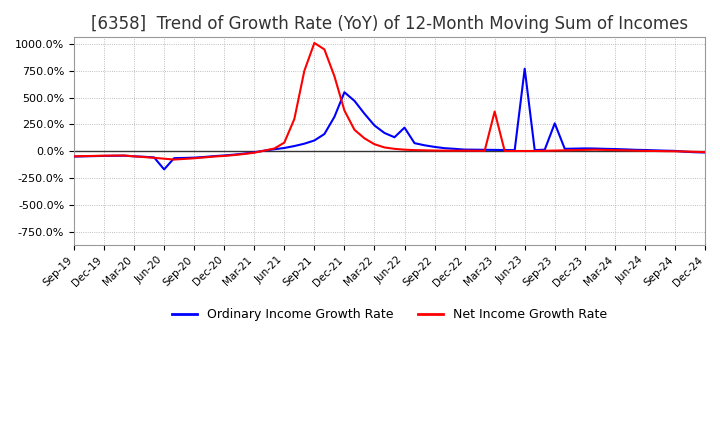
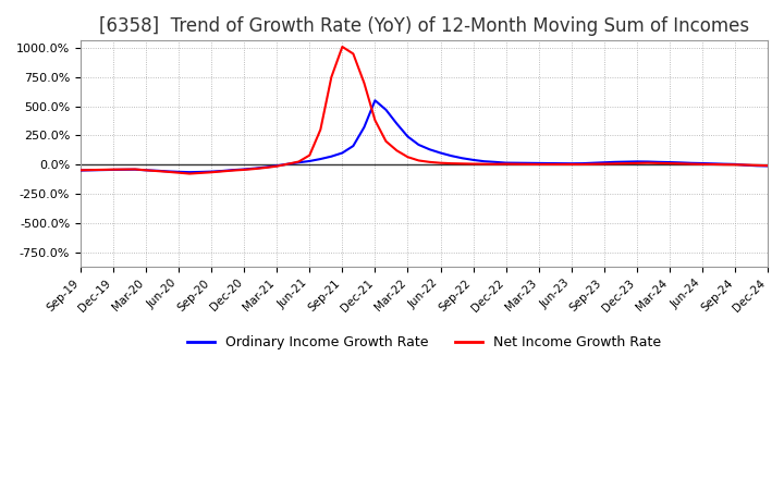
Ordinary Income Growth Rate/Jun-20: -170% -> -60%
Ordinary Income Growth Rate/Jun-22: 220% -> 100%
Net Income Growth Rate/Mar-23: 370% -> 0%
Ordinary Income Growth Rate/Jun-23: 770% -> 10%
Ordinary Income Growth Rate/Sep-23: 260% -> 20%
